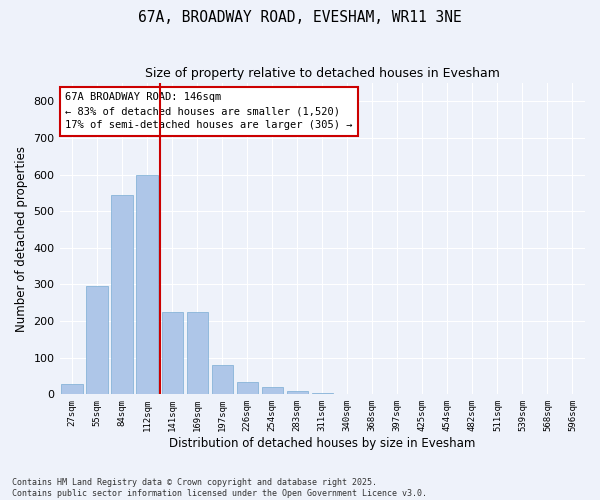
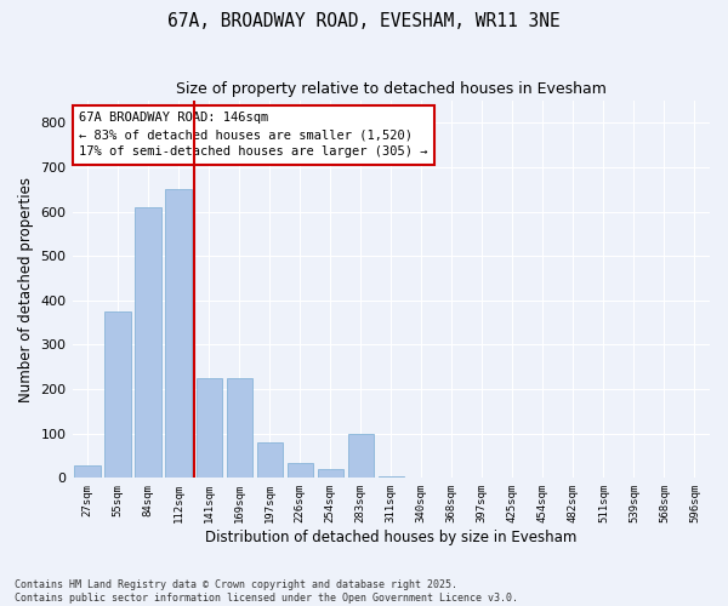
55sqm: 295 -> 375
84sqm: 545 -> 610
112sqm: 600 -> 650
283sqm: 10 -> 100
